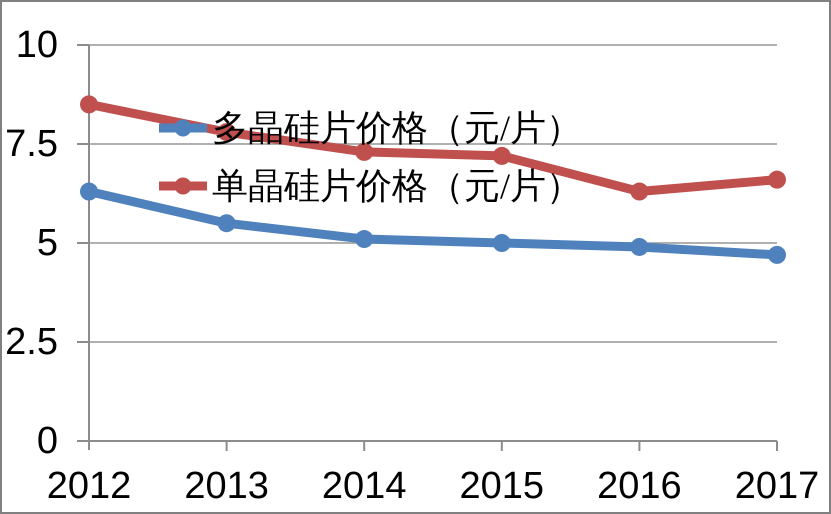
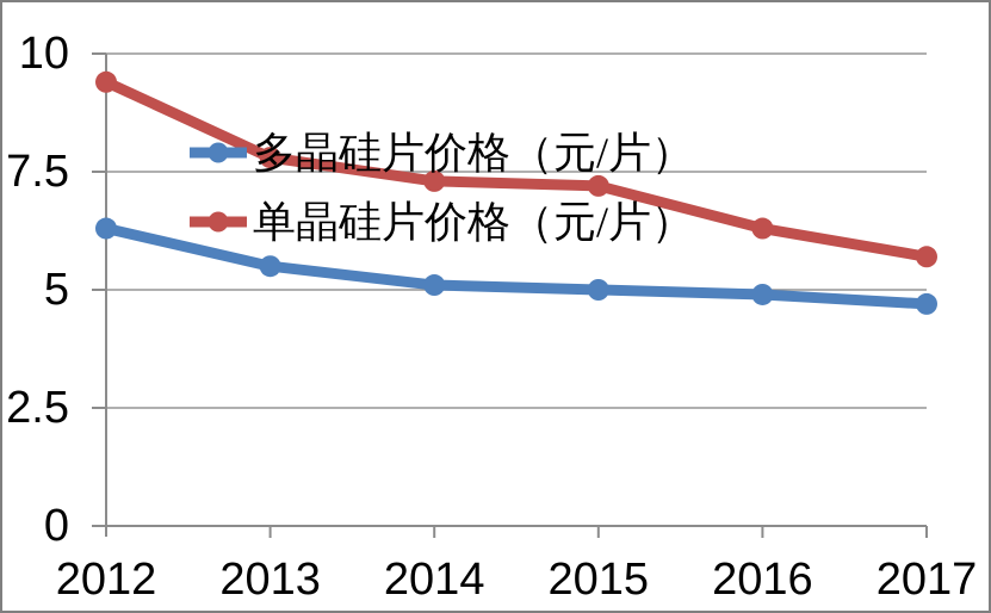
单晶硅片价格（元/片）/2012: 8.5 -> 9.4
单晶硅片价格（元/片）/2017: 6.6 -> 5.7
